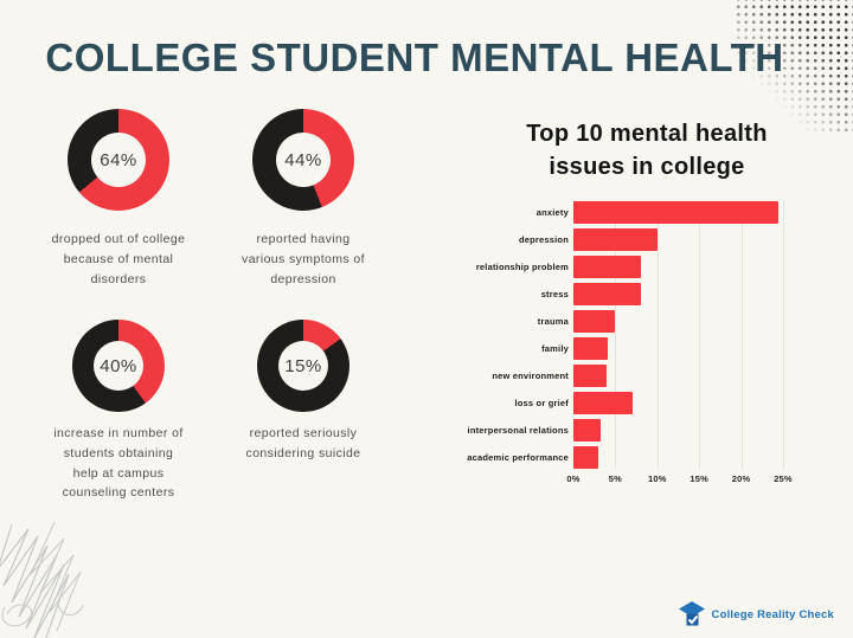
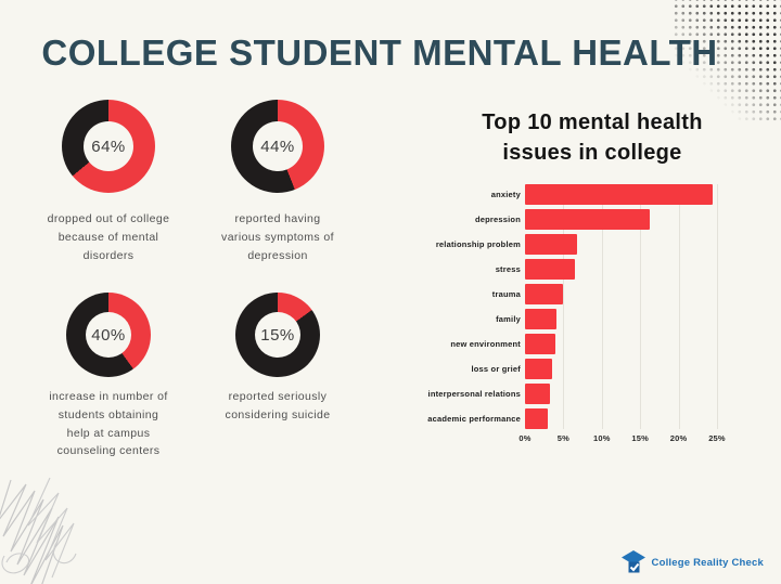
depression: 10% -> 16%
relationship problem: 8% -> 7%
stress: 8% -> 6%
loss or grief: 7% -> 4%
